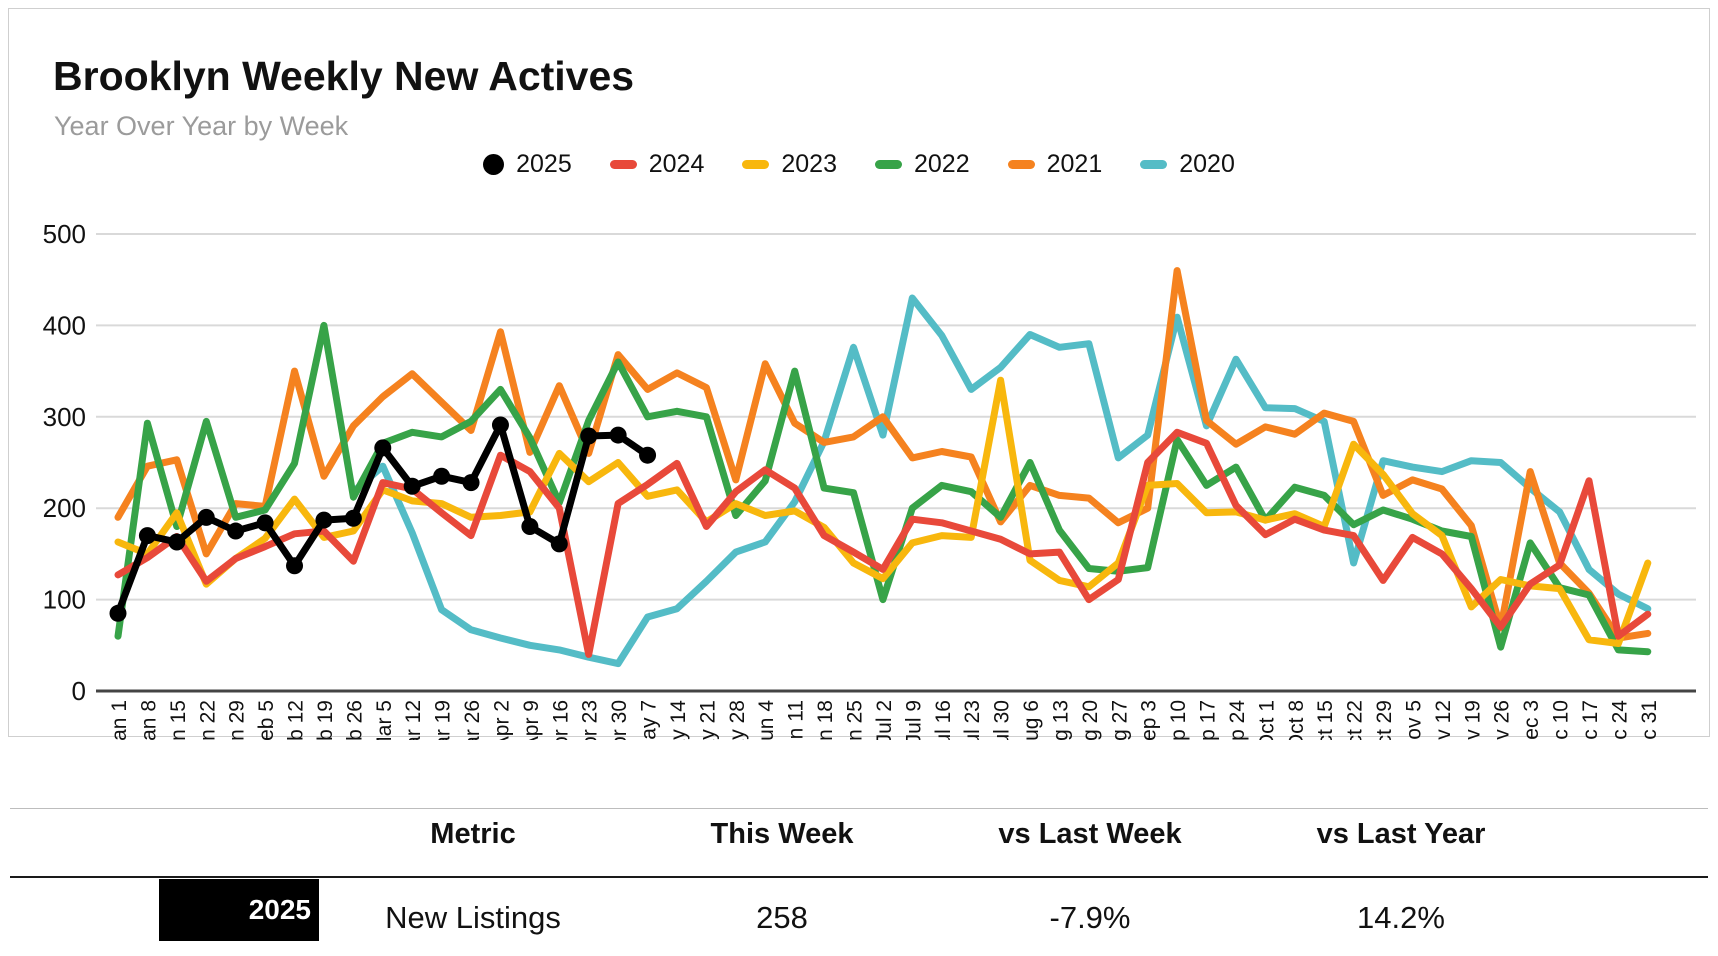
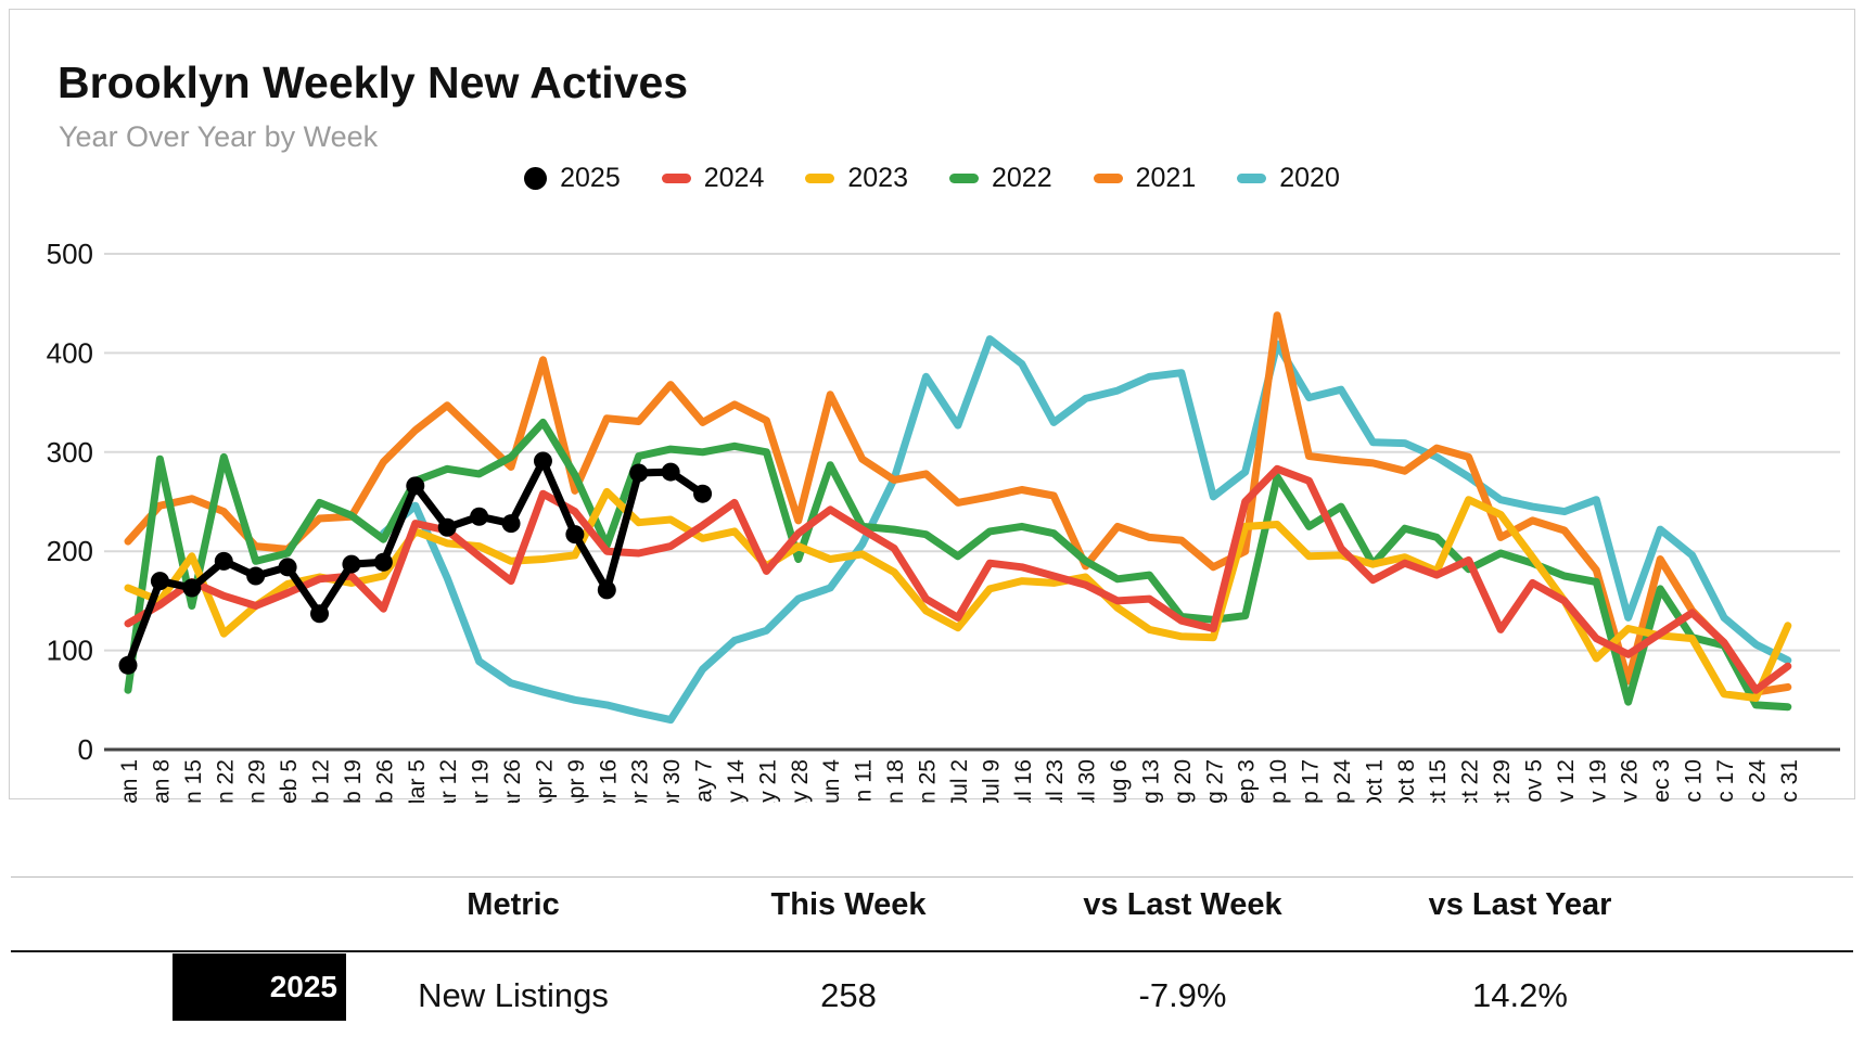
2021/Jan 1: 190 -> 210
2022/Jan 15: 180 -> 140
2024/Jan 22: 120 -> 160
2021/Jan 22: 150 -> 240
2023/Feb 12: 210 -> 170
2021/Feb 12: 350 -> 230
2022/Feb 19: 400 -> 240
2025/Apr 9: 180 -> 220
2024/Apr 23: 40 -> 200
2021/Apr 23: 260 -> 330
2023/Apr 30: 250 -> 230
2022/Apr 30: 360 -> 300
2020/May 14: 90 -> 110
2022/Jun 4: 230 -> 290
2022/Jun 11: 350 -> 220
2024/Jun 18: 170 -> 200
2022/Jul 2: 100 -> 200
2021/Jul 2: 300 -> 250
2020/Jul 2: 280 -> 330
2022/Jul 9: 200 -> 220
2020/Jul 9: 430 -> 410
2023/Jul 30: 340 -> 170
2022/Aug 6: 250 -> 170
2020/Aug 6: 390 -> 360
2024/Aug 20: 100 -> 130
2023/Aug 27: 140 -> 110
2021/Sep 10: 460 -> 440
2020/Sep 17: 290 -> 360
2021/Sep 24: 270 -> 290
2024/Oct 22: 170 -> 190
2023/Oct 22: 270 -> 250
2020/Oct 22: 140 -> 280
2023/Nov 12: 170 -> 150
2024/Nov 26: 70 -> 100
2020/Nov 26: 250 -> 130
2021/Dec 3: 240 -> 190
2024/Dec 17: 230 -> 110
2023/Dec 31: 140 -> 120
